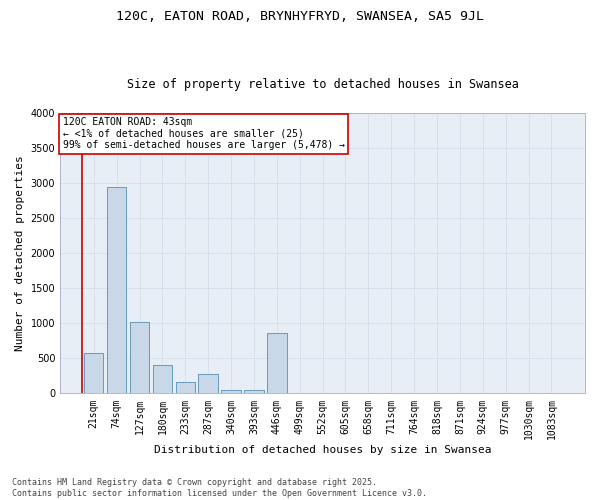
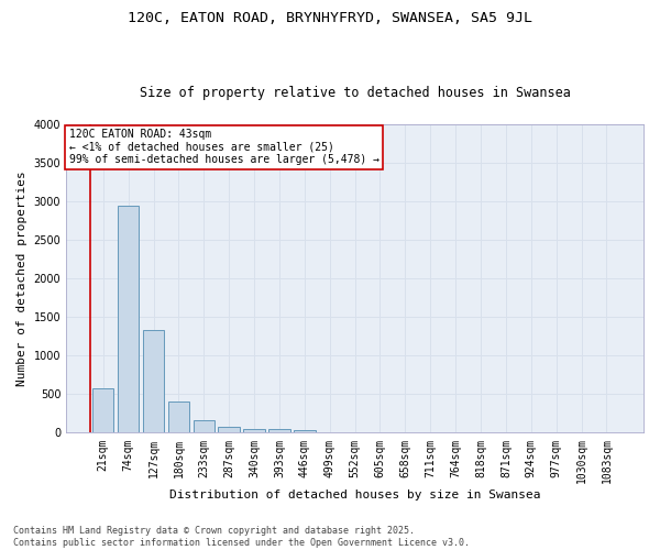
127sqm: 1020 -> 1330
287sqm: 280 -> 80
446sqm: 860 -> 40
